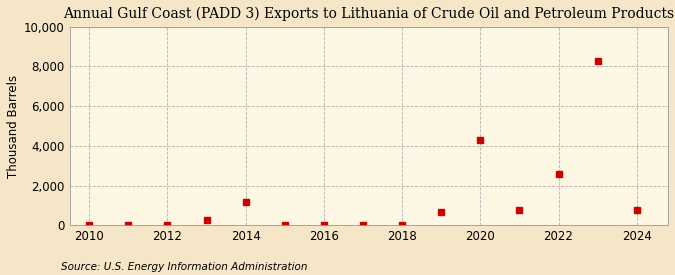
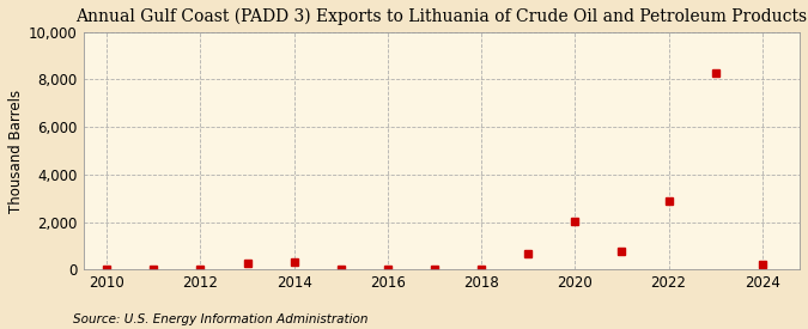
2014: 1,200 -> 300
2020: 4,300 -> 2,000
2022: 2,600 -> 2,900
2024: 800 -> 200
